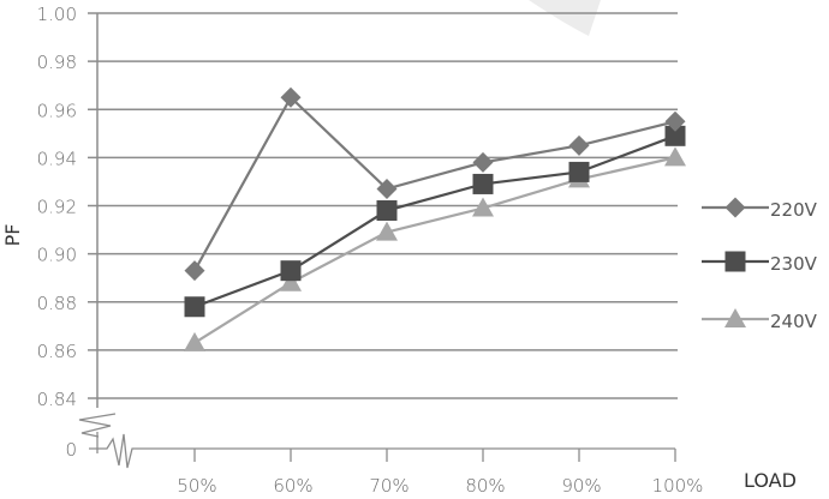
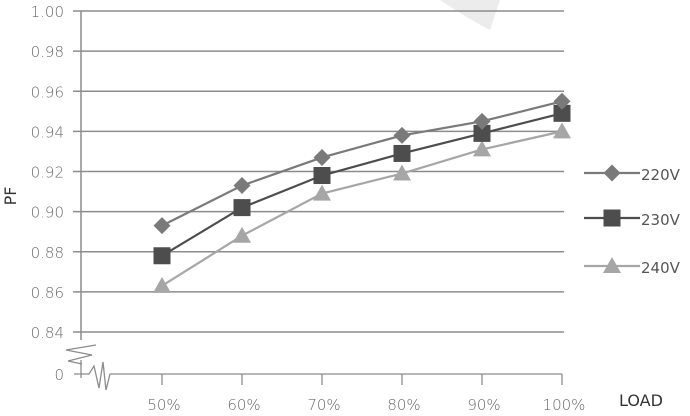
220V/60%: 0.965 -> 0.913
230V/60%: 0.893 -> 0.902
230V/90%: 0.934 -> 0.939
